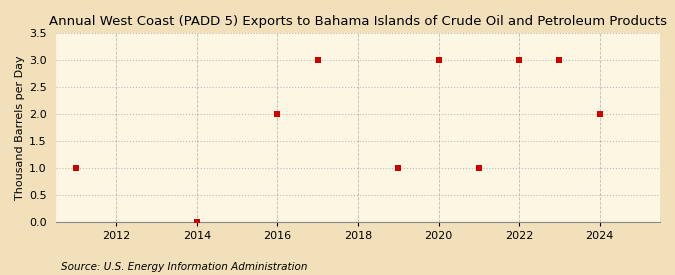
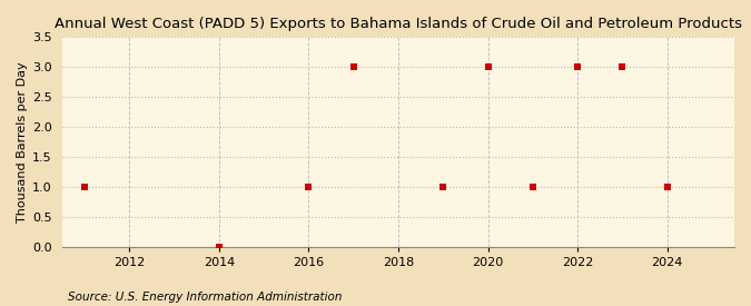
2016: 2 -> 1
2024: 2 -> 1
